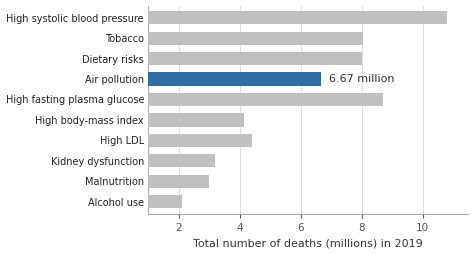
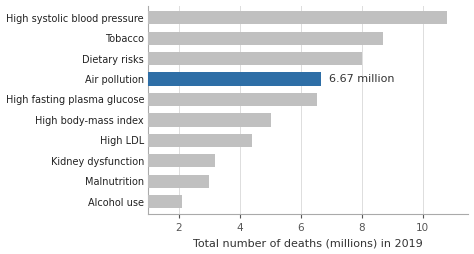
Tobacco: 8.05 -> 8.71
High fasting plasma glucose: 8.70 -> 6.55
High body-mass index: 4.15 -> 5.02
